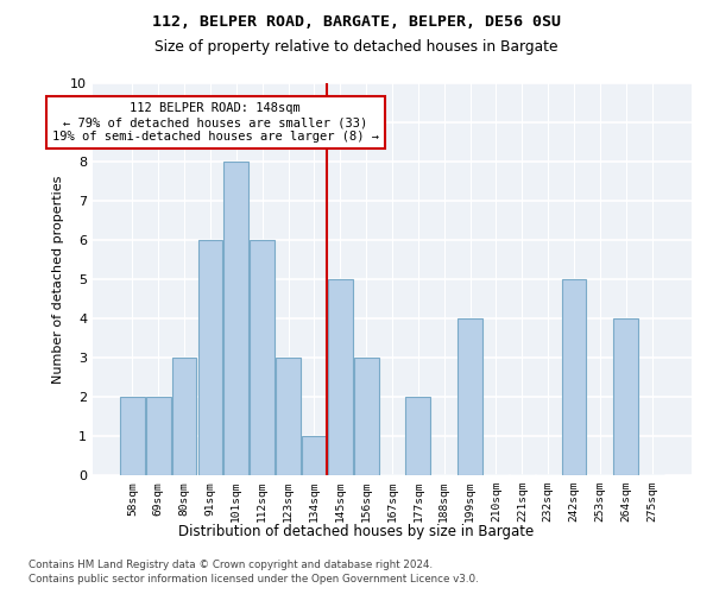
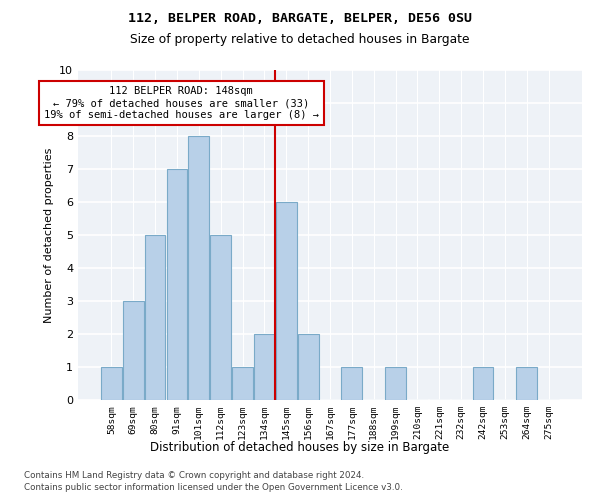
58sqm: 2 -> 1
69sqm: 2 -> 3
80sqm: 3 -> 5
91sqm: 6 -> 7
112sqm: 6 -> 5
123sqm: 3 -> 1
134sqm: 1 -> 2
145sqm: 5 -> 6
156sqm: 3 -> 2
177sqm: 2 -> 1
199sqm: 4 -> 1
242sqm: 5 -> 1
264sqm: 4 -> 1
